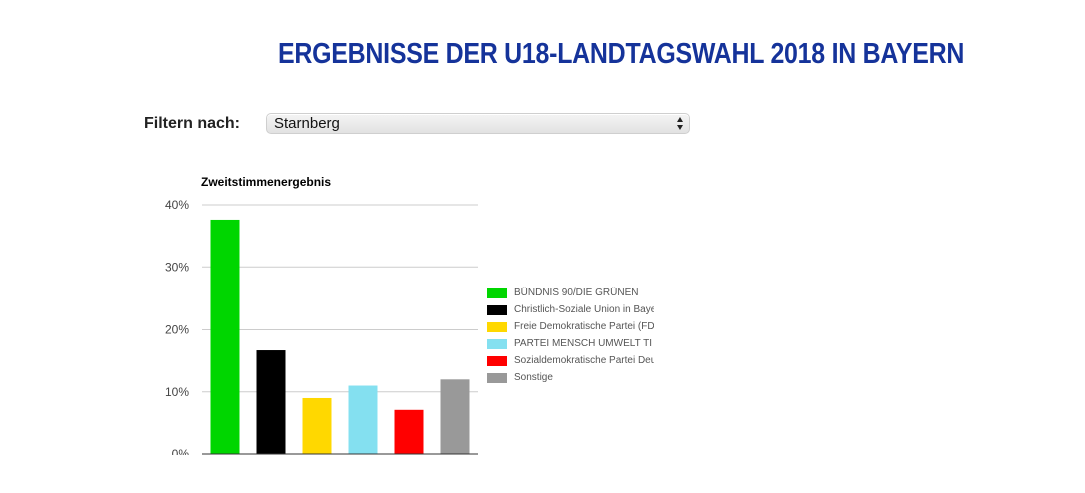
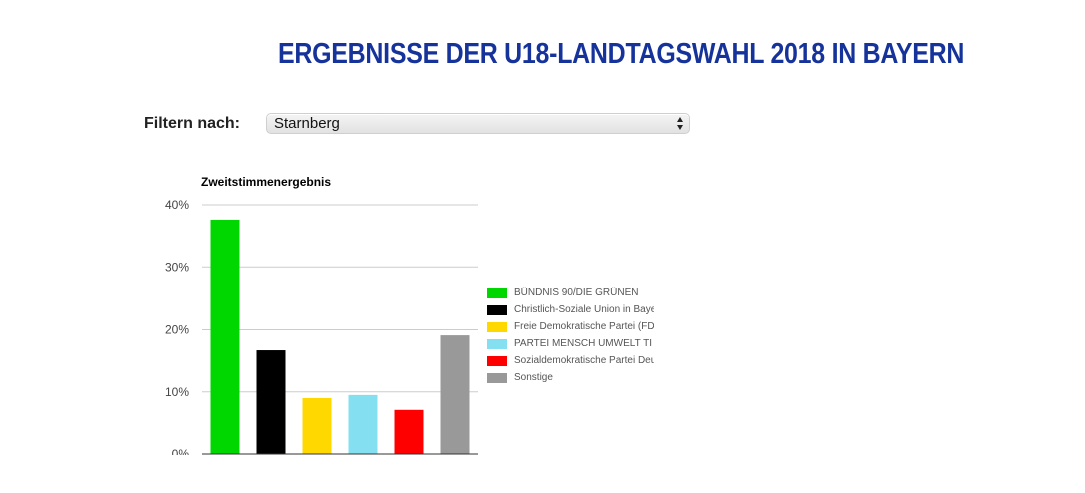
PARTEI MENSCH UMWELT TI: 11% -> 10%
Sonstige: 12% -> 19%
